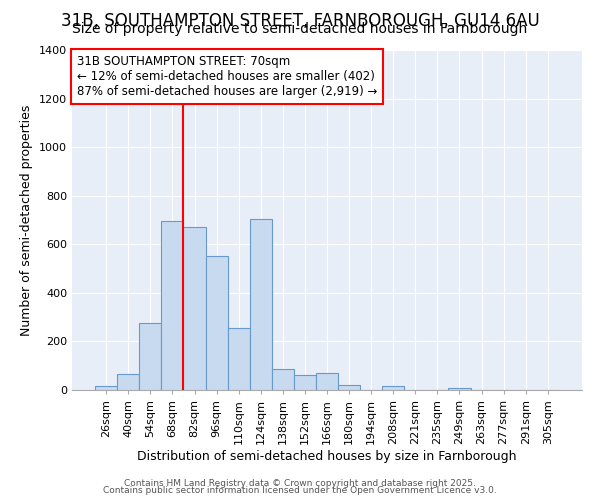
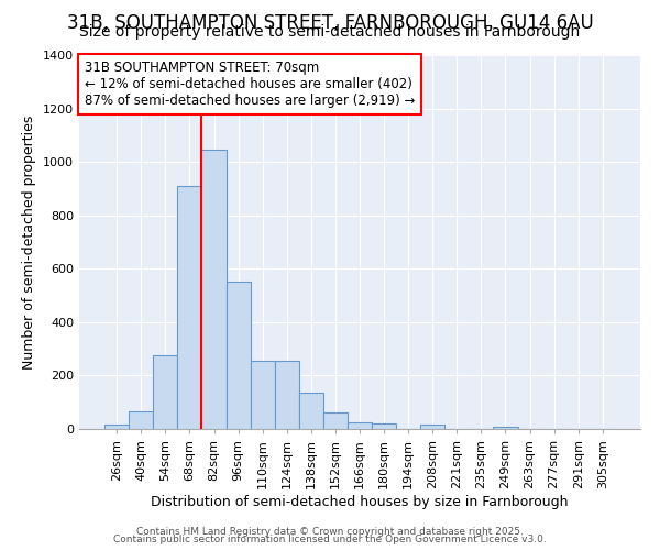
68sqm: 695 -> 910
82sqm: 670 -> 1045
124sqm: 705 -> 255
138sqm: 85 -> 135
166sqm: 70 -> 25
